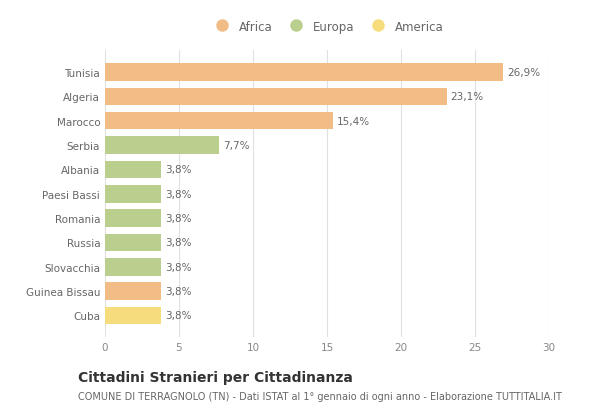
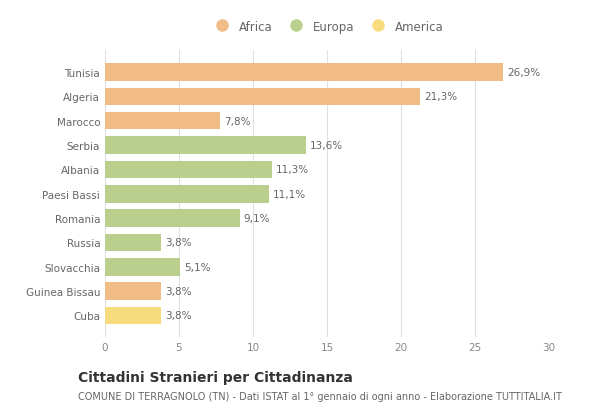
Algeria: 23,1% -> 21,3%
Marocco: 15,4% -> 7,8%
Serbia: 7,7% -> 13,6%
Albania: 3,8% -> 11,3%
Paesi Bassi: 3,8% -> 11,1%
Romania: 3,8% -> 9,1%
Slovacchia: 3,8% -> 5,1%
